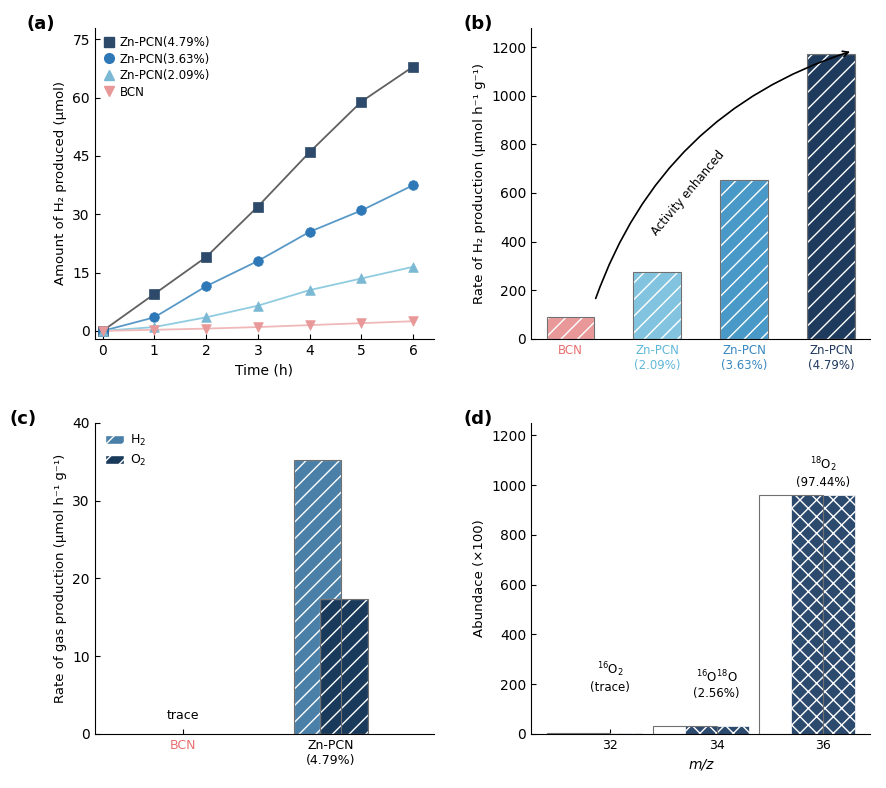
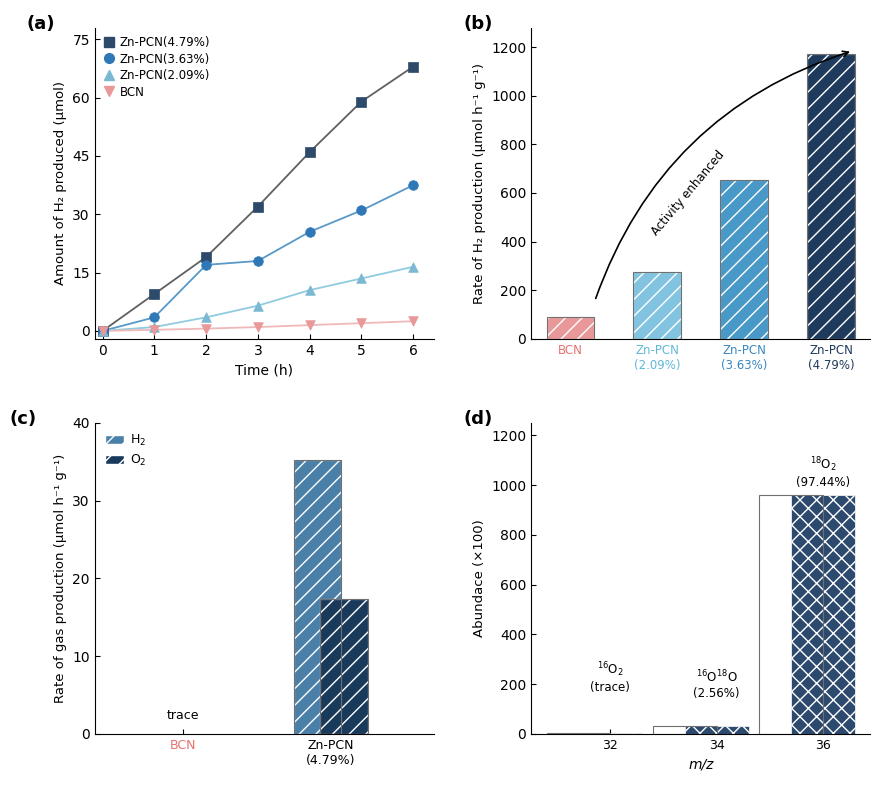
Zn-PCN(3.63%)/2: 11.5 -> 17.0
